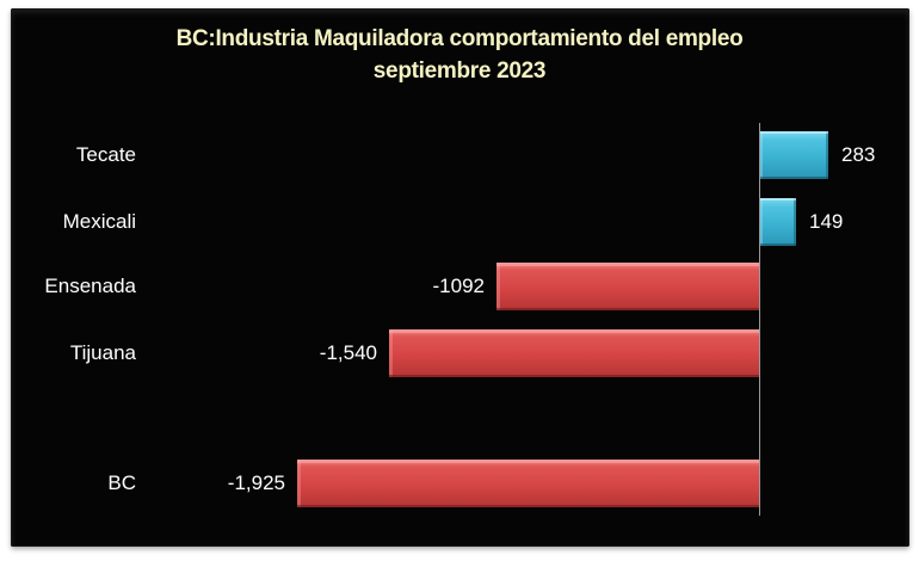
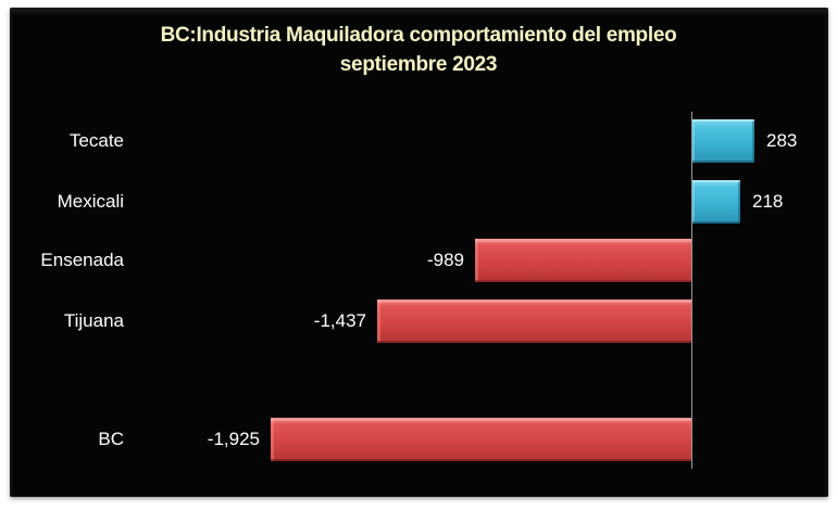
Mexicali: 149 -> 218
Ensenada: -1092 -> -989
Tijuana: -1,540 -> -1,437
